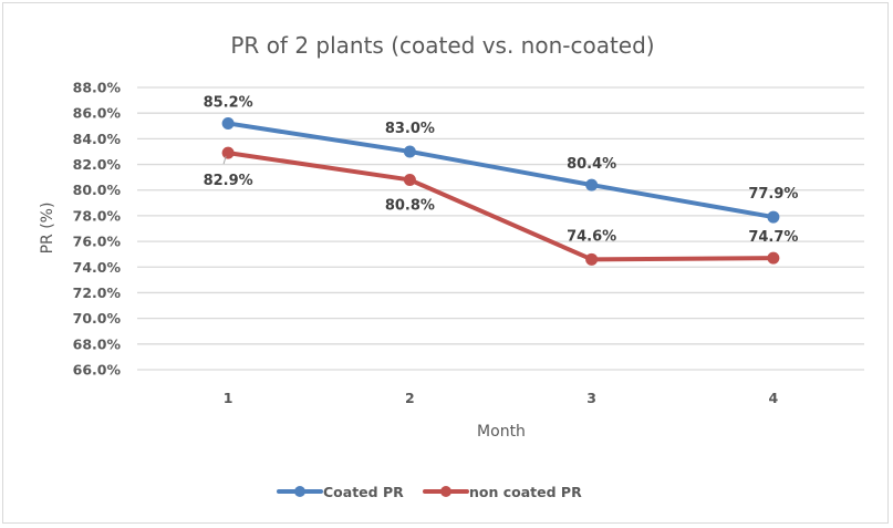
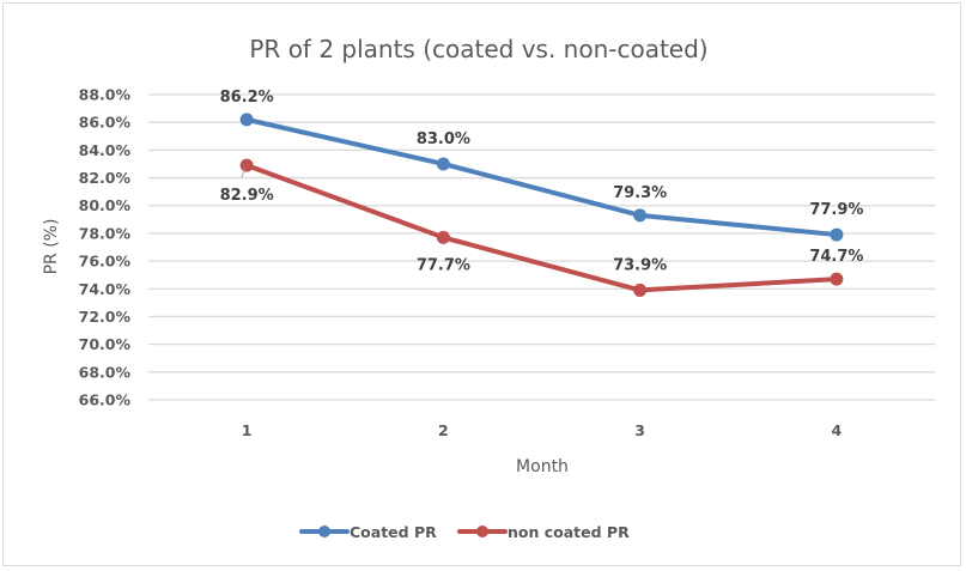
Coated PR/1: 85.2% -> 86.2%
non coated PR/2: 80.8% -> 77.7%
Coated PR/3: 80.4% -> 79.3%
non coated PR/3: 74.6% -> 73.9%
